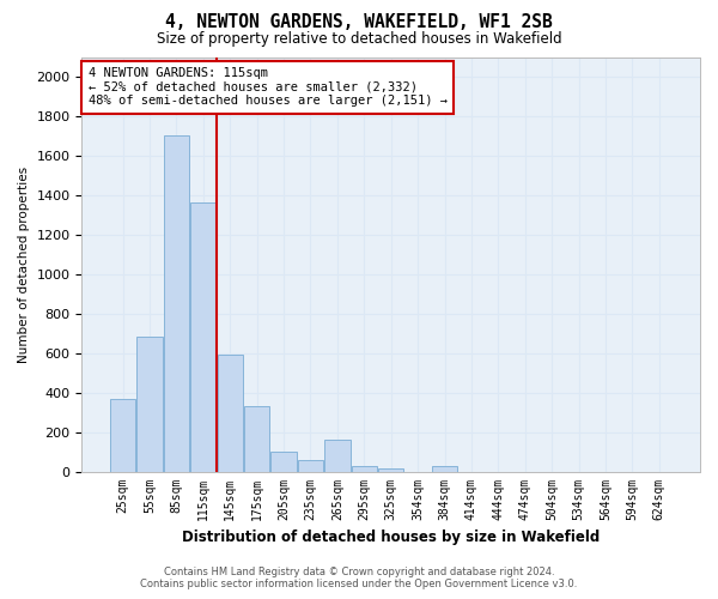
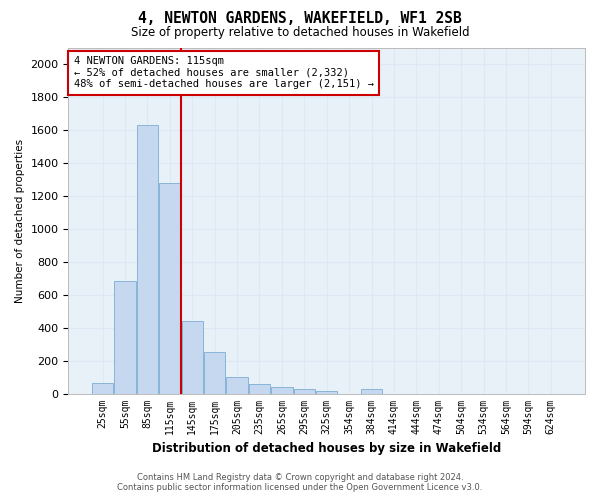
25sqm: 370 -> 60
85sqm: 1700 -> 1630
115sqm: 1360 -> 1280
145sqm: 590 -> 440
175sqm: 330 -> 250
265sqm: 160 -> 40
